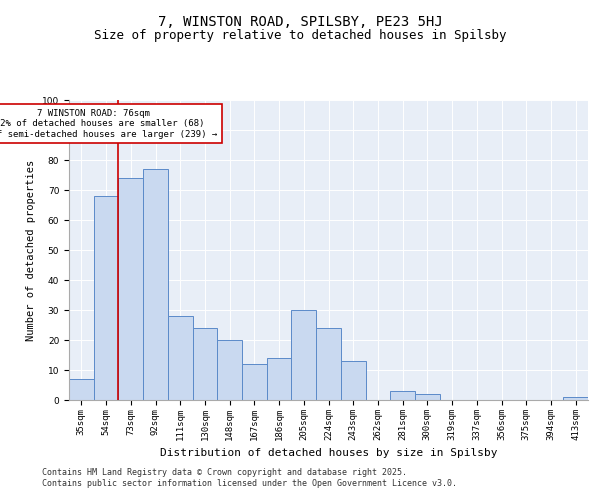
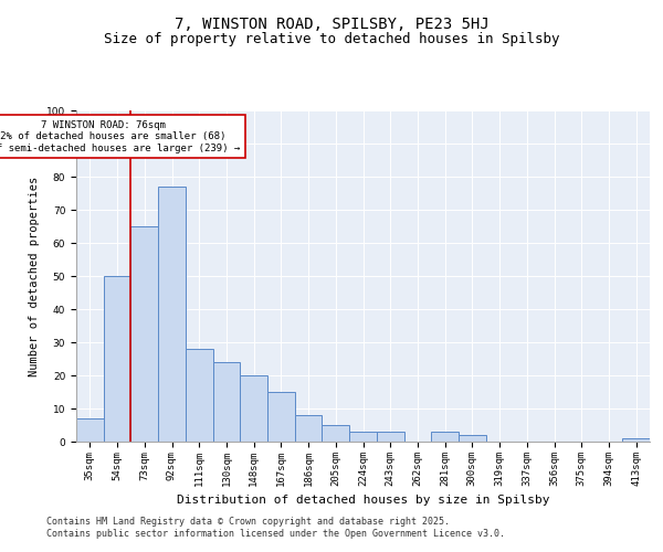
54sqm: 68 -> 50
73sqm: 74 -> 65
167sqm: 12 -> 15
186sqm: 14 -> 8
205sqm: 30 -> 5
224sqm: 24 -> 3
243sqm: 13 -> 3
